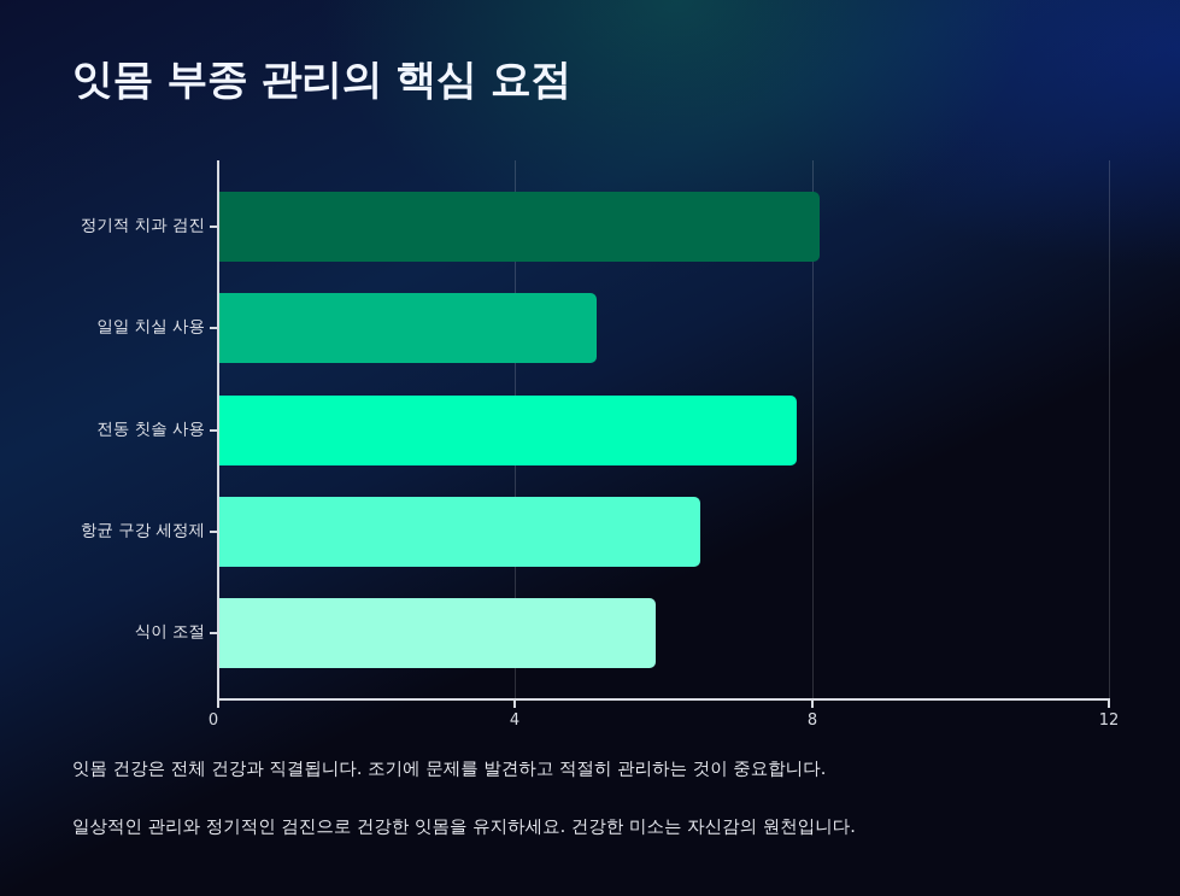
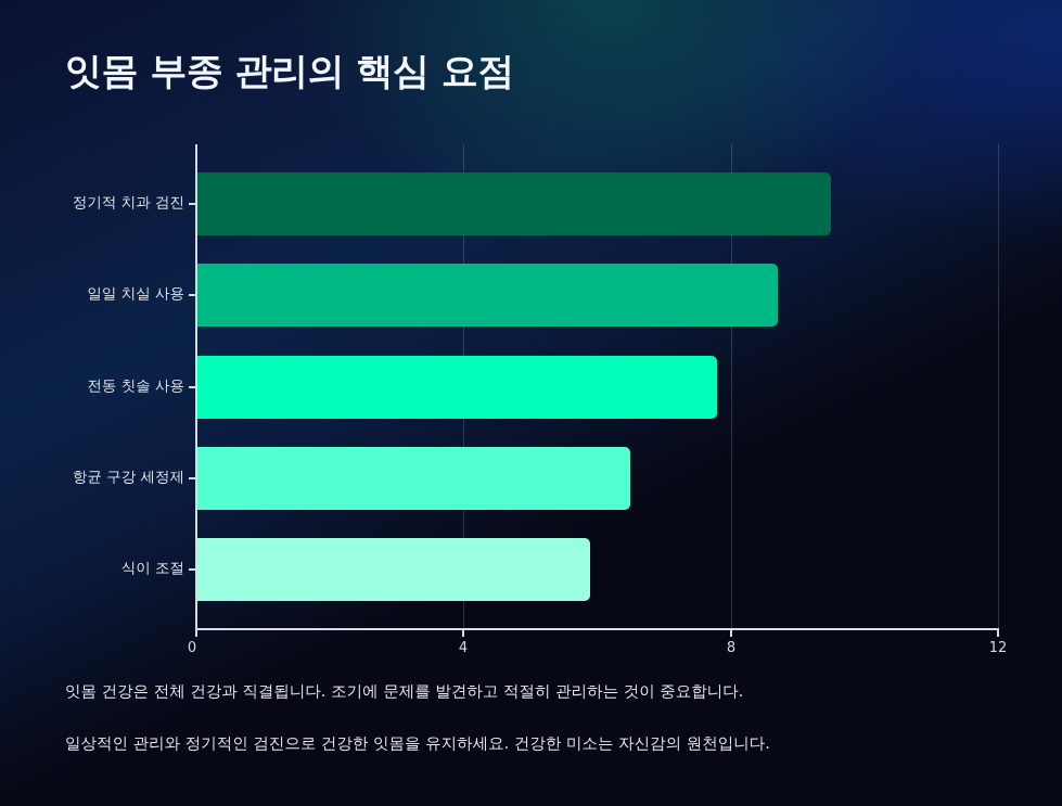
정기적 치과 검진: 8.1 -> 9.5
일일 치실 사용: 5.1 -> 8.7
